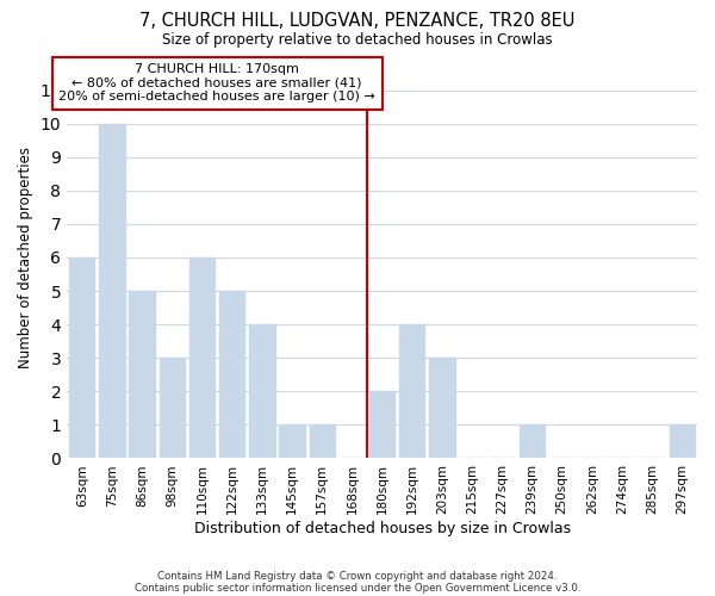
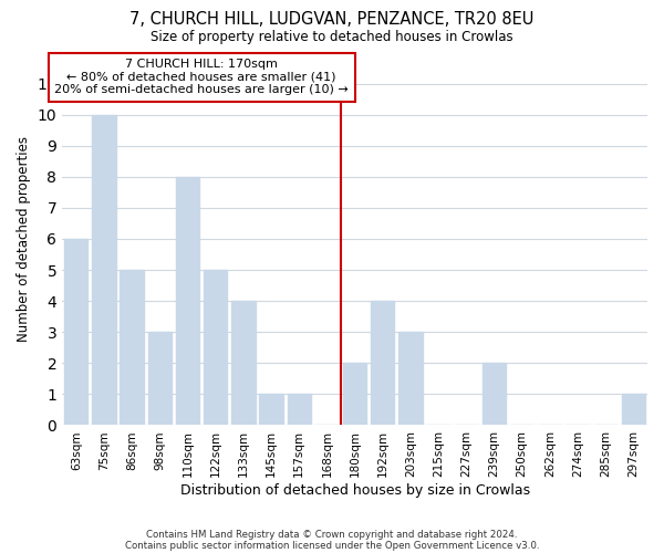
110sqm: 6 -> 8
239sqm: 1 -> 2
